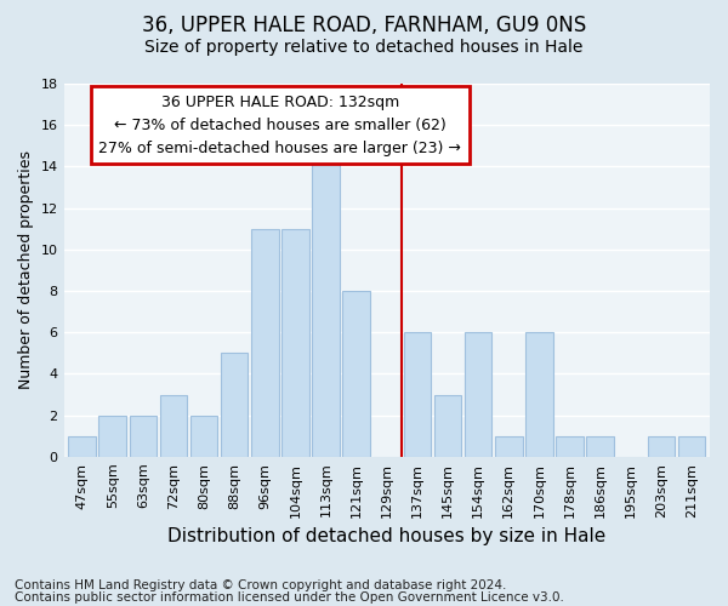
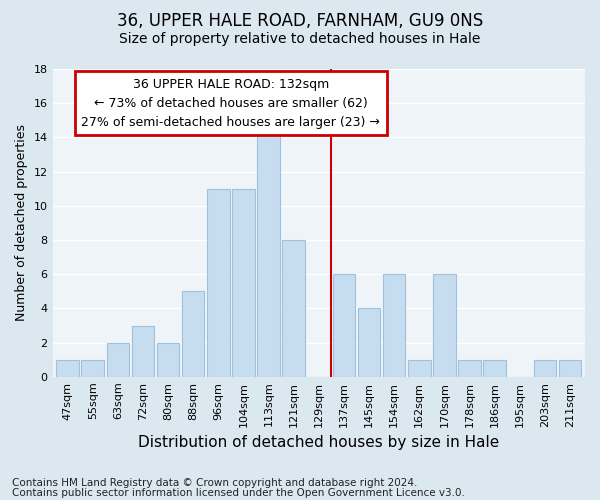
55sqm: 2 -> 1
145sqm: 3 -> 4
